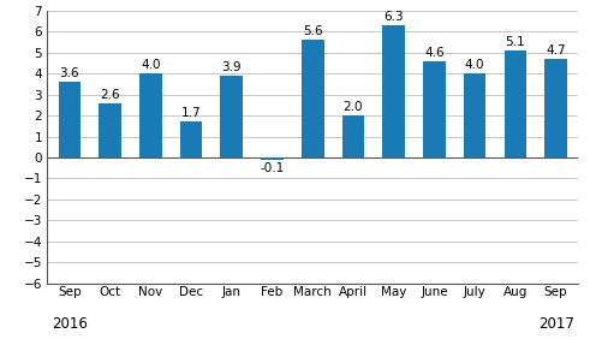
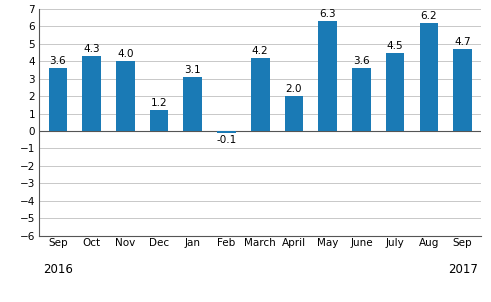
Oct: 2.6 -> 4.3
Dec: 1.7 -> 1.2
Jan: 3.9 -> 3.1
March: 5.6 -> 4.2
June: 4.6 -> 3.6
July: 4.0 -> 4.5
Aug: 5.1 -> 6.2
